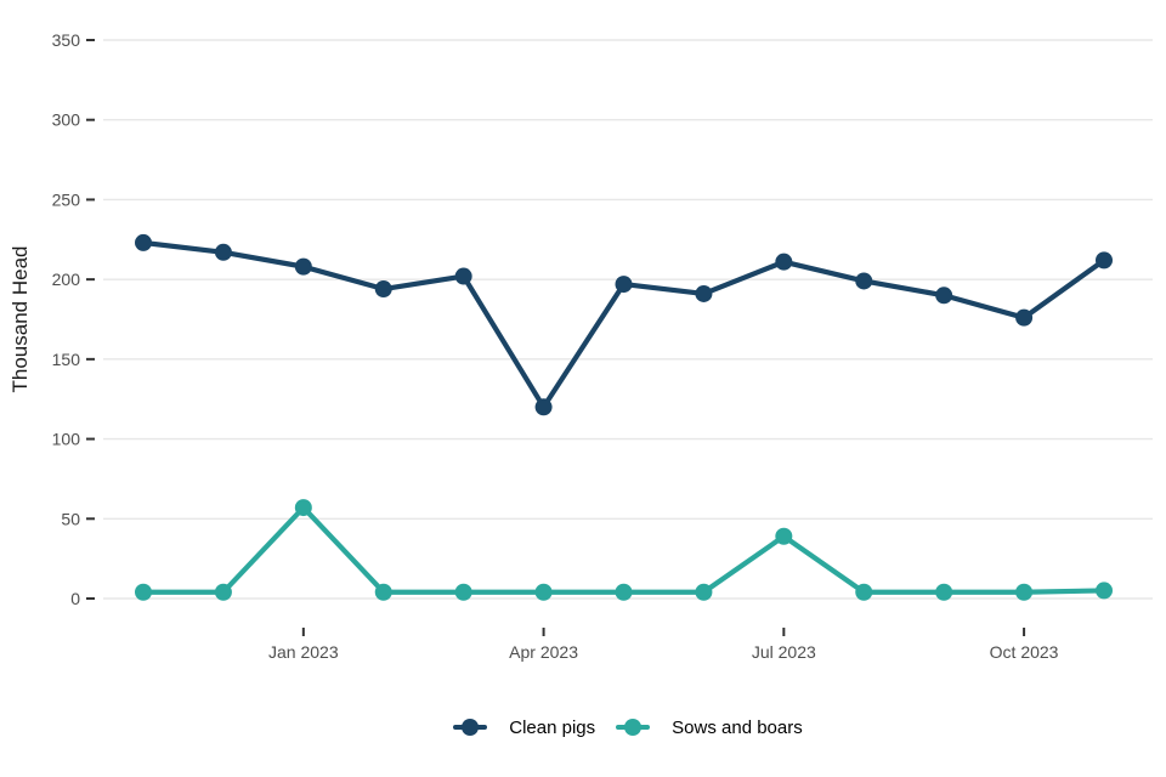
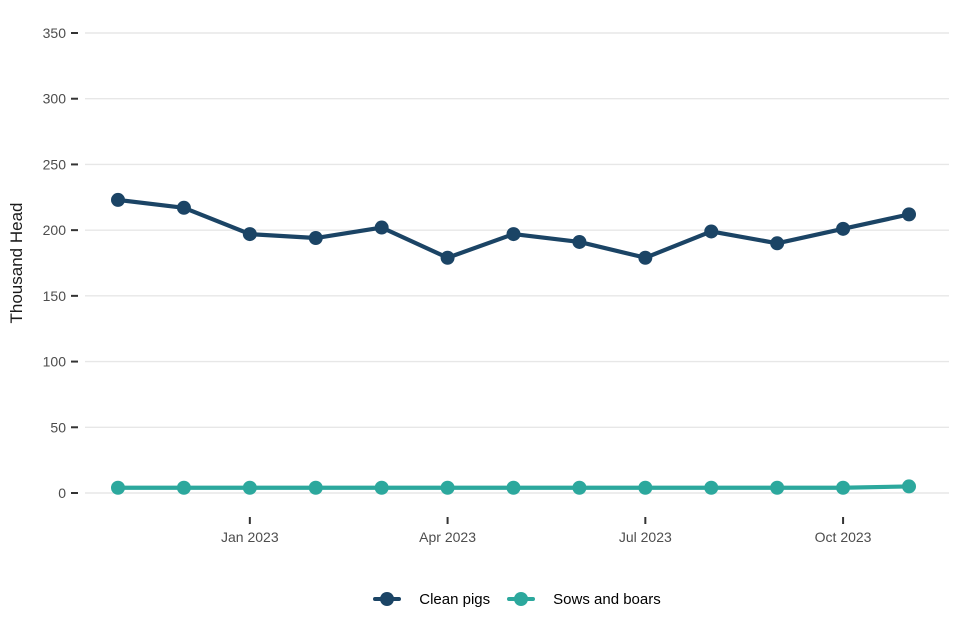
Clean pigs/Jan 2023: 208 -> 197
Sows and boars/Jan 2023: 57 -> 4
Clean pigs/Apr 2023: 120 -> 179
Clean pigs/Jul 2023: 211 -> 179
Sows and boars/Jul 2023: 39 -> 4
Clean pigs/Oct 2023: 176 -> 201
